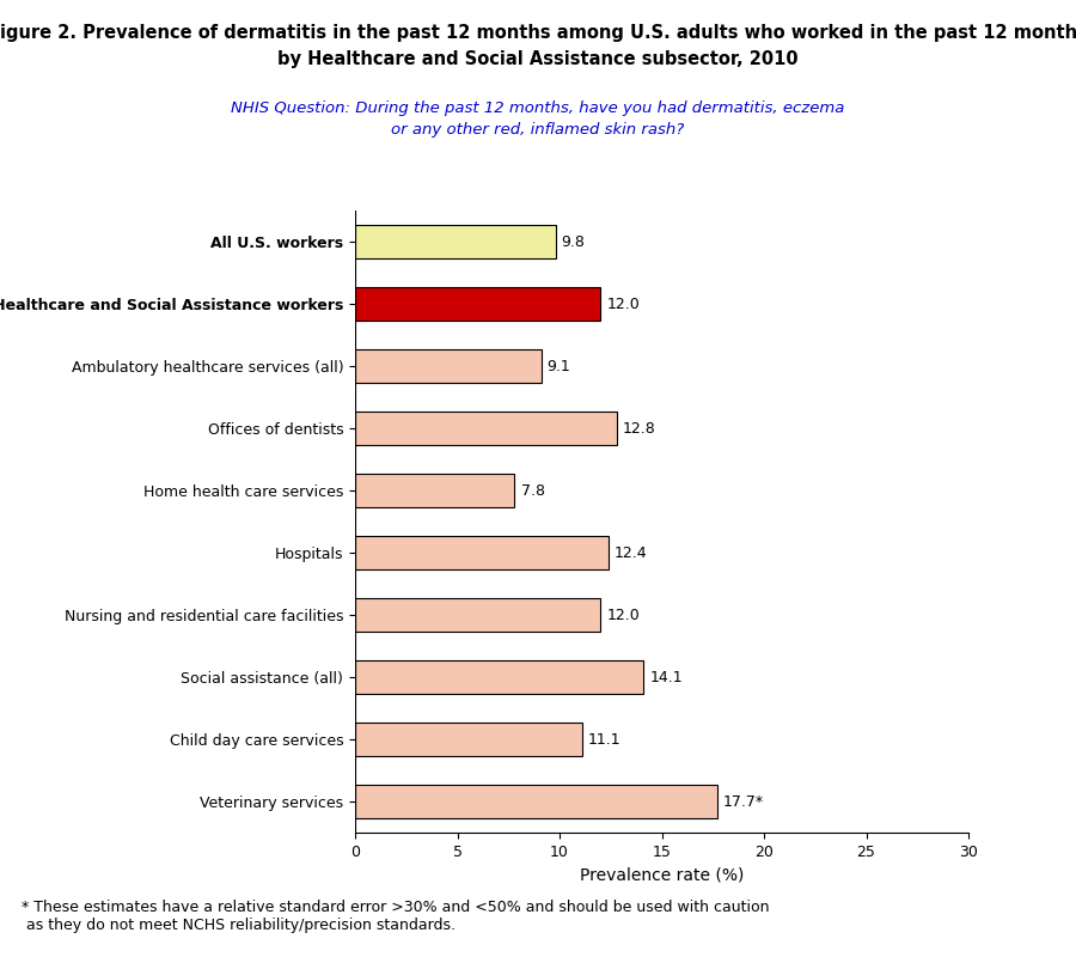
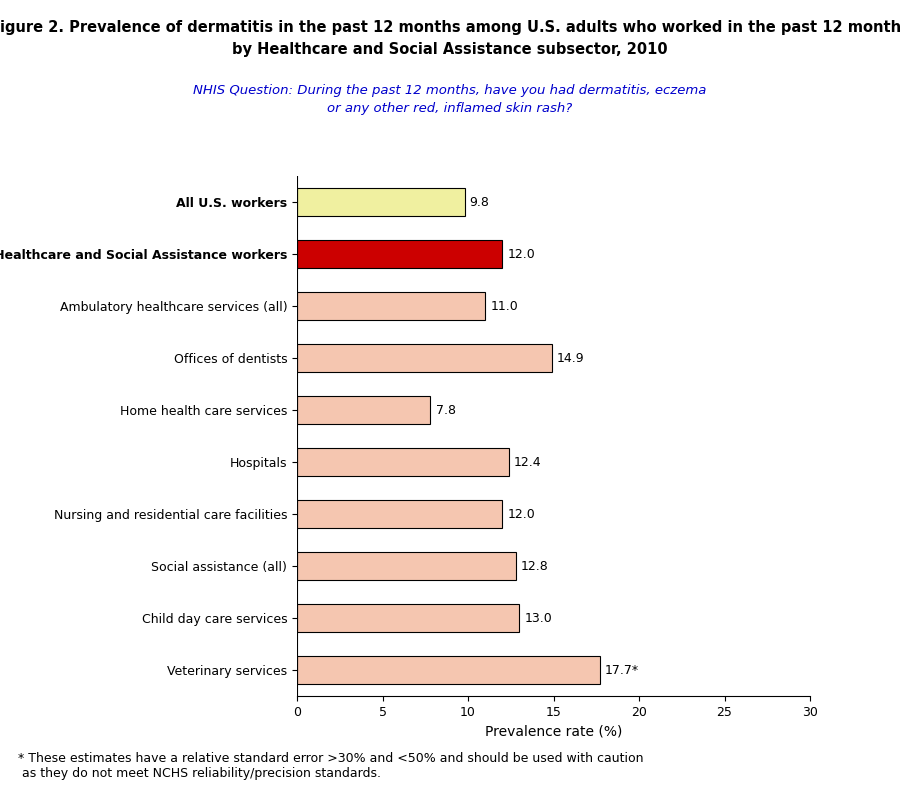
Ambulatory healthcare services (all): 9.1 -> 11.0
Offices of dentists: 12.8 -> 14.9
Social assistance (all): 14.1 -> 12.8
Child day care services: 11.1 -> 13.0
